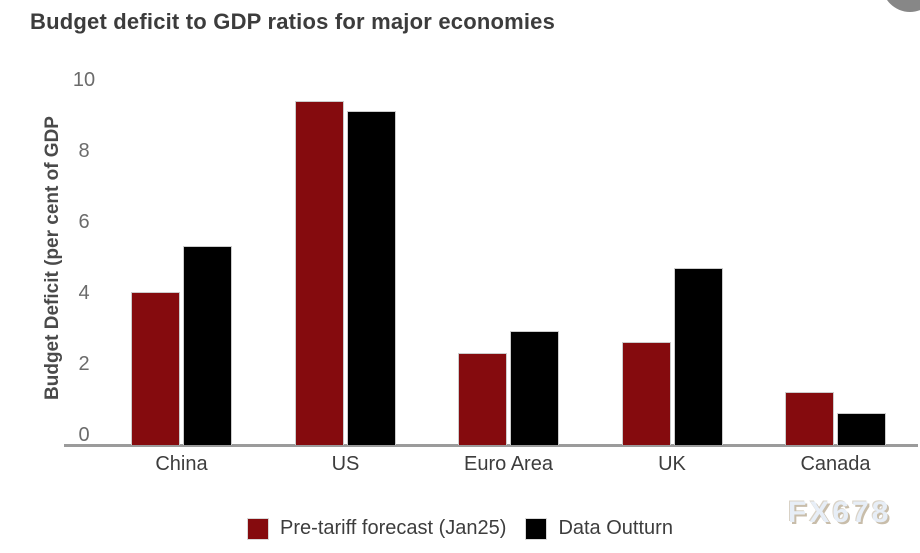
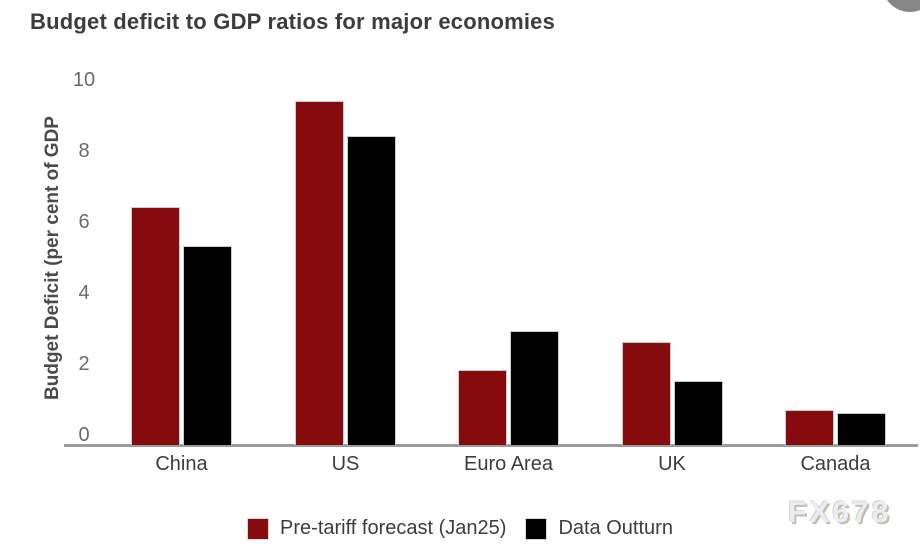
Pre-tariff forecast (Jan25)/China: 4.3 -> 6.7
Data Outturn/US: 9.4 -> 8.7
Pre-tariff forecast (Jan25)/Euro Area: 2.6 -> 2.1
Data Outturn/UK: 5.0 -> 1.8
Pre-tariff forecast (Jan25)/Canada: 1.5 -> 1.0
